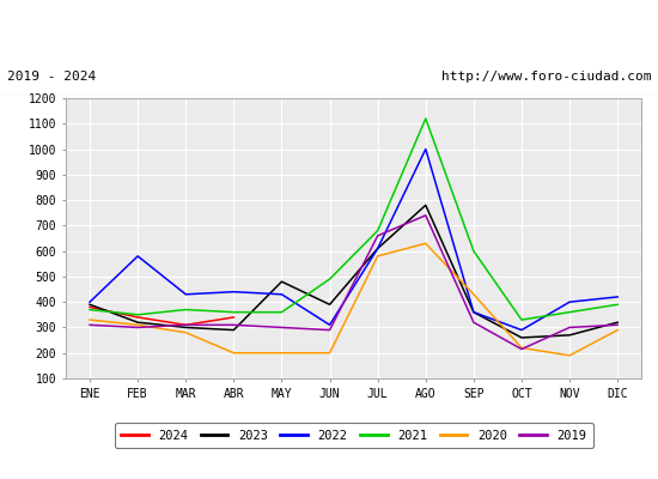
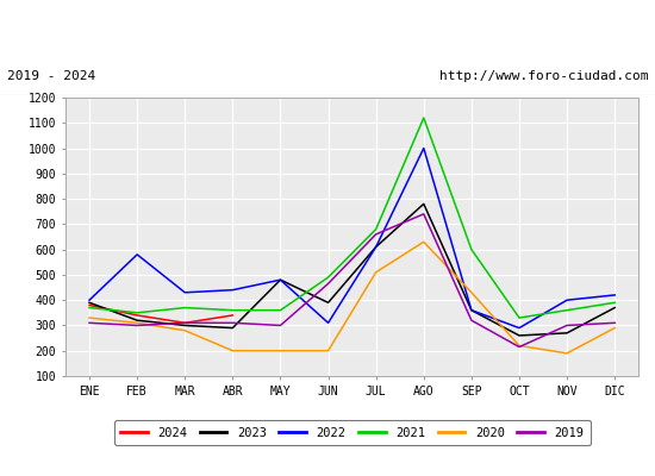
2022/MAY: 430 -> 480
2019/JUN: 290 -> 465
2020/JUL: 580 -> 510
2023/DIC: 320 -> 370
